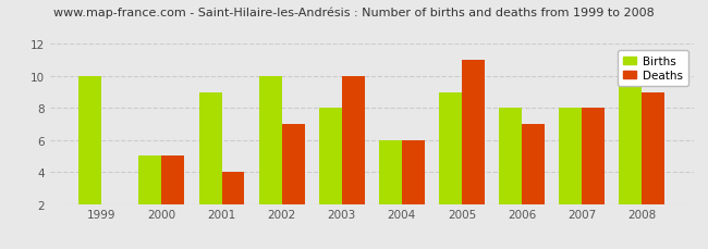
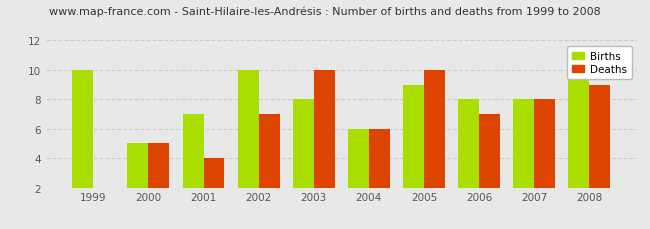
Births/2001: 9 -> 7
Deaths/2005: 11 -> 10
